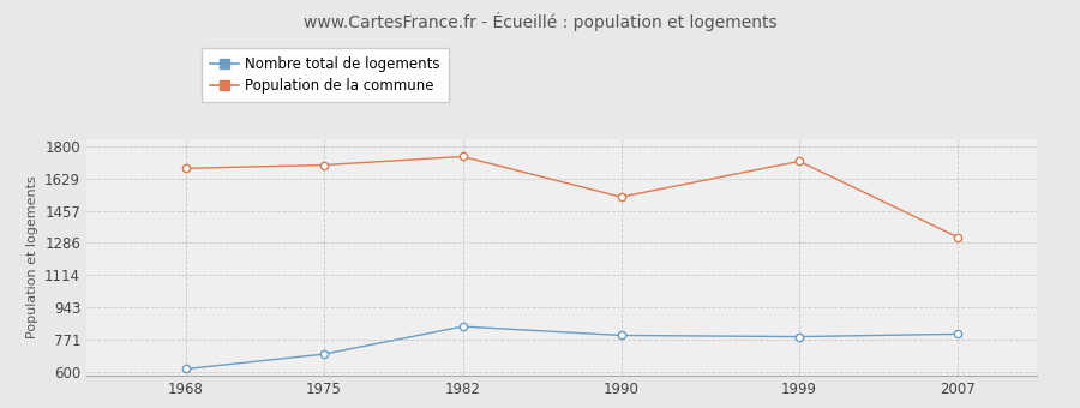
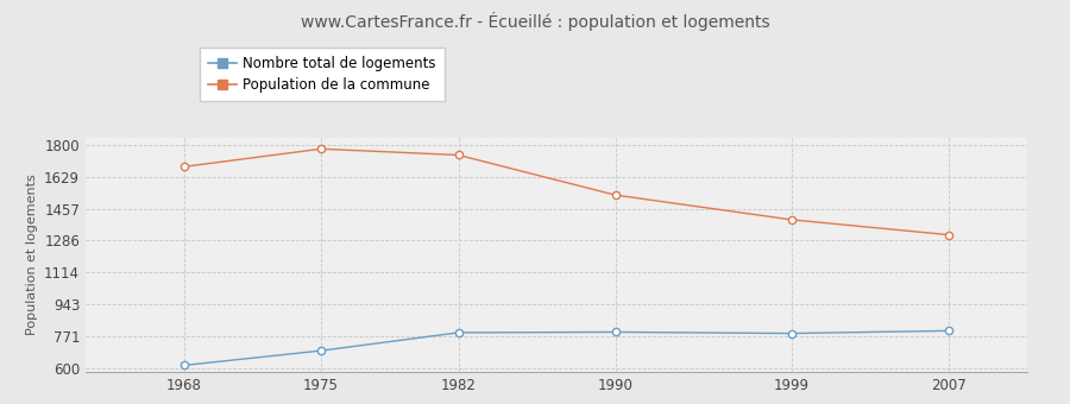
Population de la commune/1975: 1700 -> 1780
Nombre total de logements/1982: 840 -> 790
Population de la commune/1999: 1720 -> 1400
